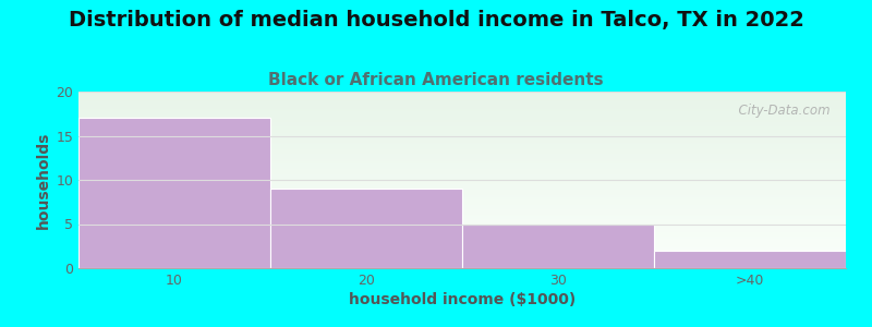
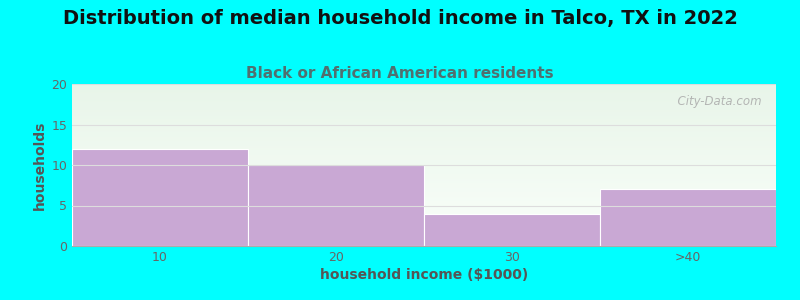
10: 17 -> 12
20: 9 -> 10
30: 5 -> 4
>40: 2 -> 7
